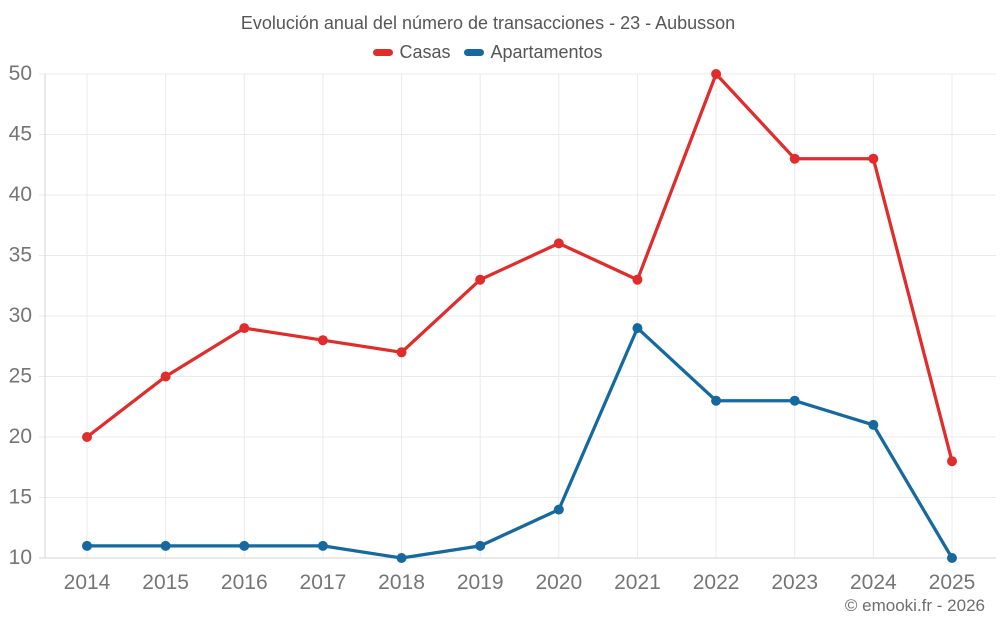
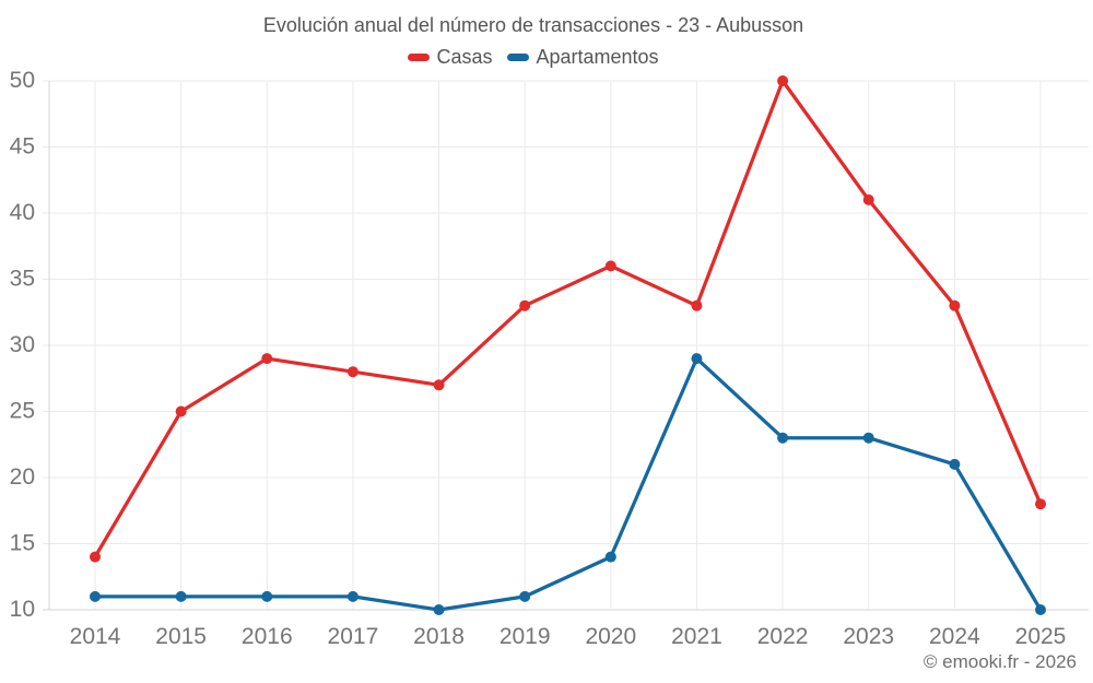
Casas/2014: 20 -> 14
Casas/2023: 43 -> 41
Casas/2024: 43 -> 33
